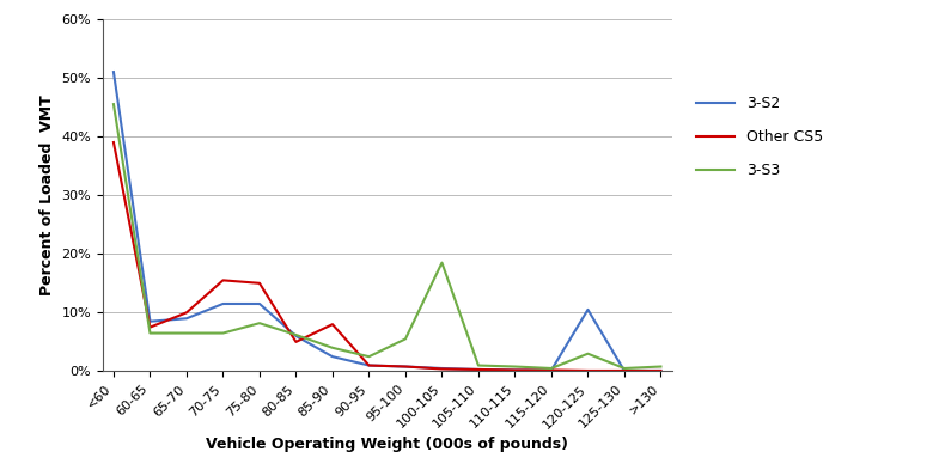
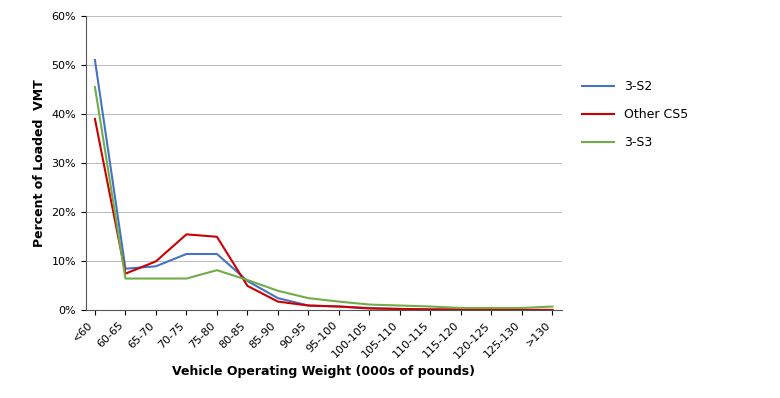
Other CS5/85-90: 8.0% -> 1.8%
3-S3/95-100: 5.5% -> 1.8%
3-S3/100-105: 18.5% -> 1.2%
3-S2/120-125: 10.5% -> 0.1%
3-S3/120-125: 3.0% -> 0.5%
